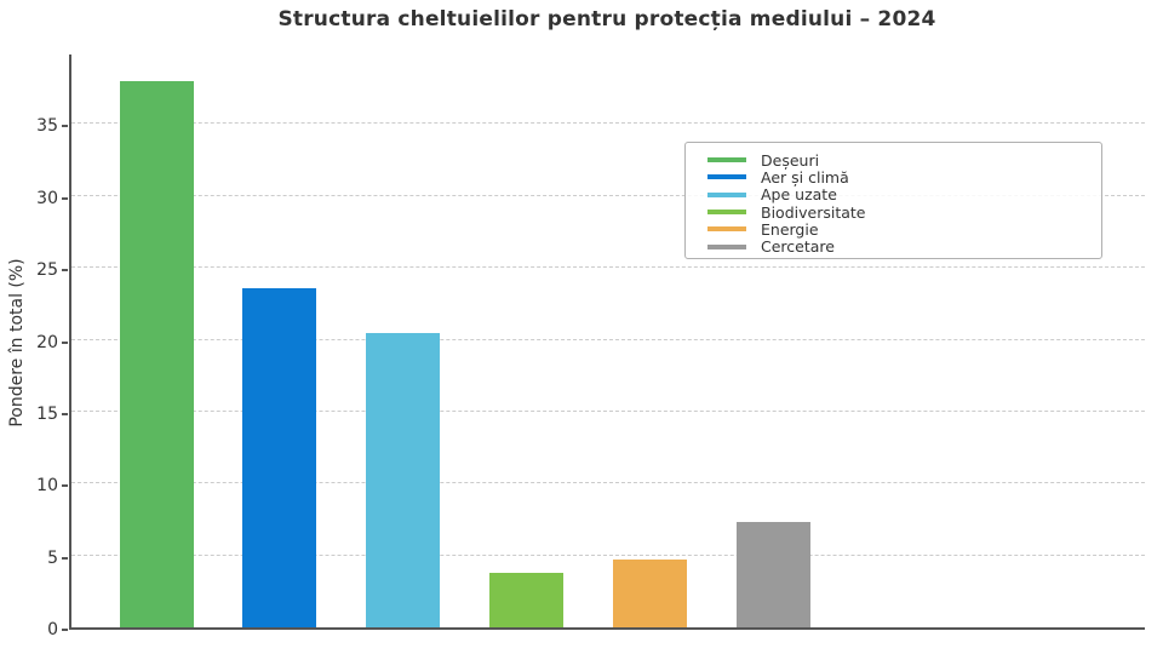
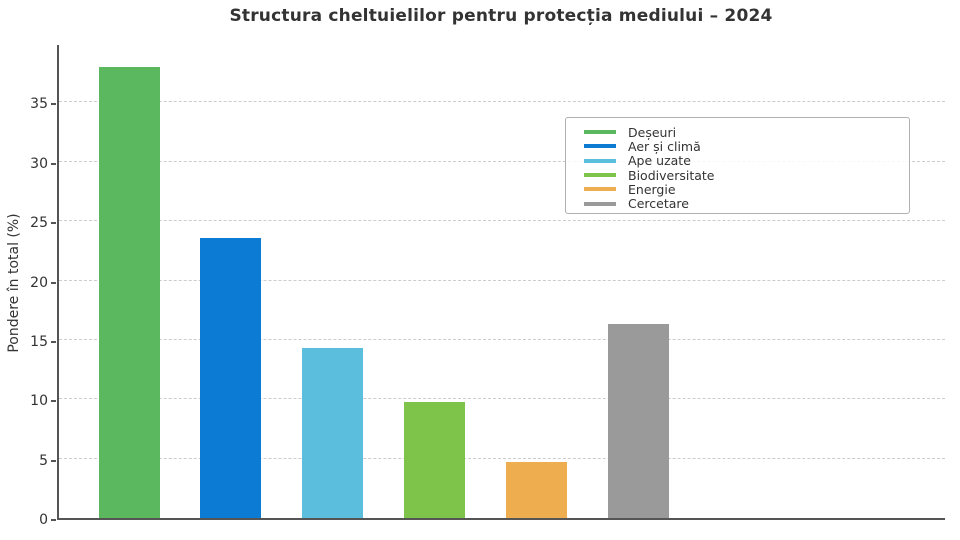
Ape uzate: 20.5 -> 14.3
Biodiversitate: 3.8 -> 9.8
Cercetare: 7.3 -> 16.3
